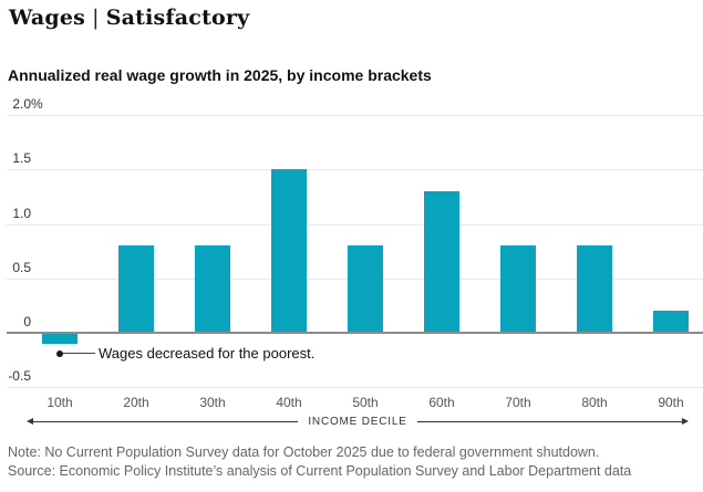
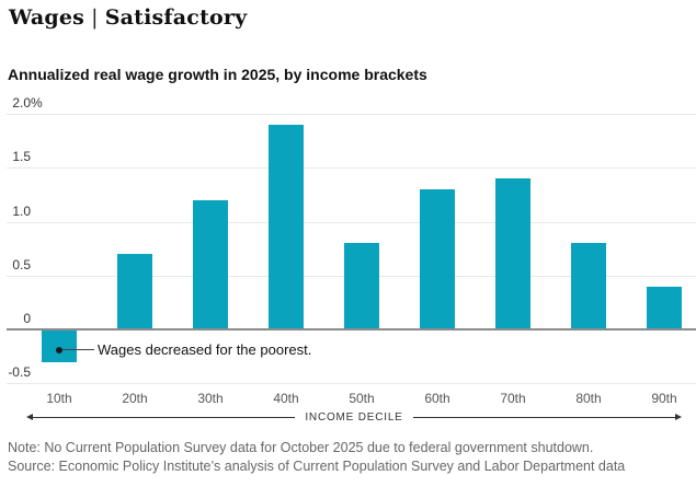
10th: -0.1 -> -0.3
20th: 0.8 -> 0.7
30th: 0.8 -> 1.2
40th: 1.5 -> 1.9
70th: 0.8 -> 1.4
90th: 0.2 -> 0.4
